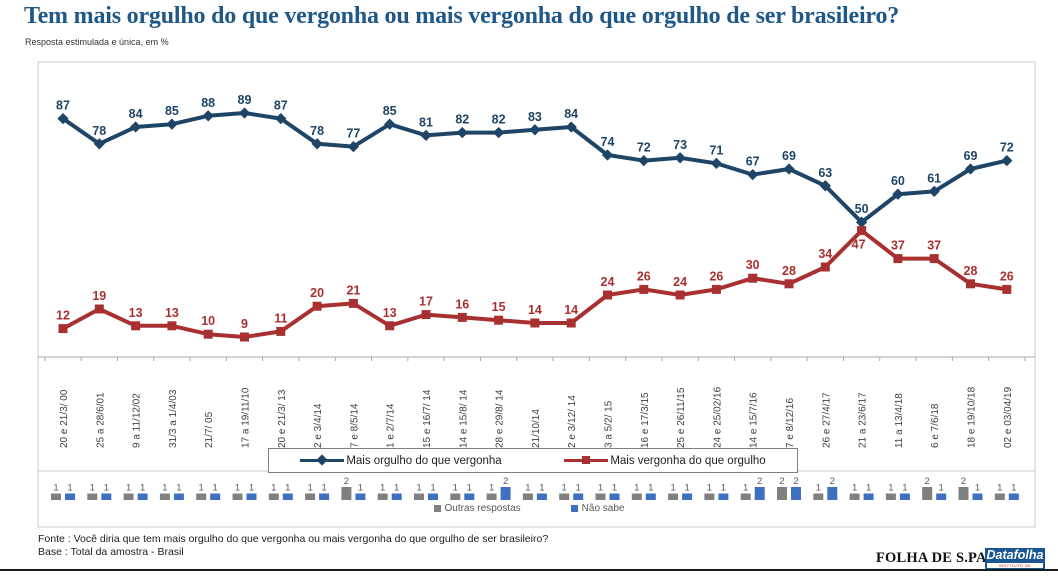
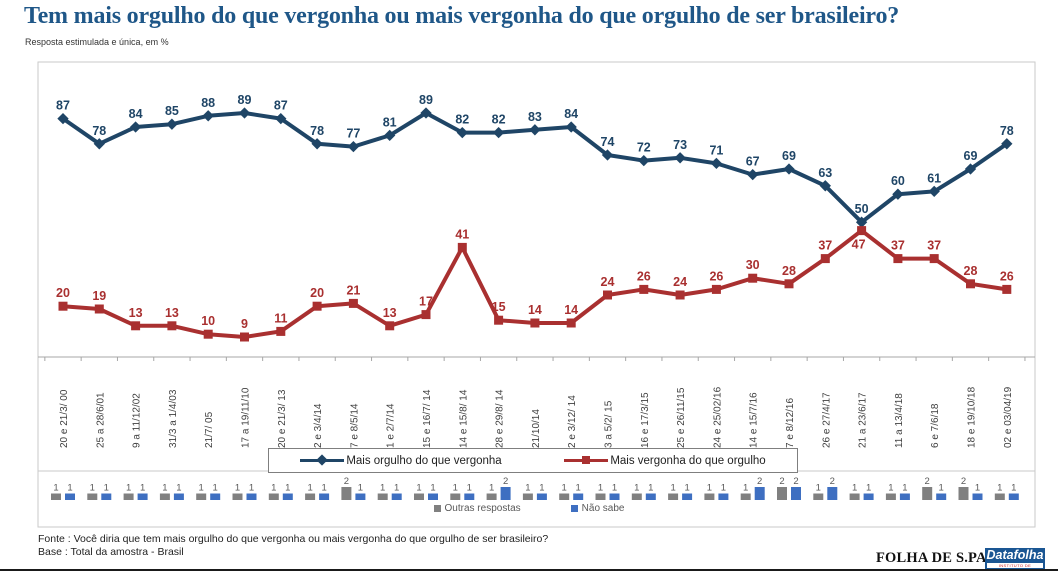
Mais vergonha do que orgulho/20 e 21/3/ 00: 12 -> 20
Mais orgulho do que vergonha/1 e 2/7/14: 85 -> 81
Mais orgulho do que vergonha/15 e 16/7/ 14: 81 -> 89
Mais vergonha do que orgulho/14 e 15/8/ 14: 16 -> 41
Mais vergonha do que orgulho/26 e 27/4/17: 34 -> 37
Mais orgulho do que vergonha/02 e 03/04/19: 72 -> 78
